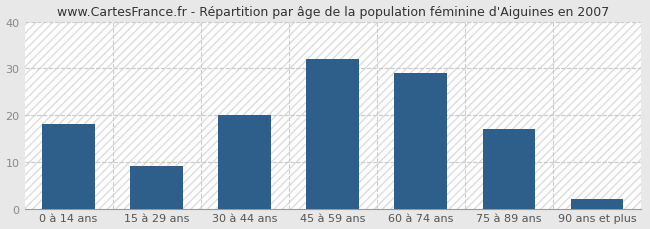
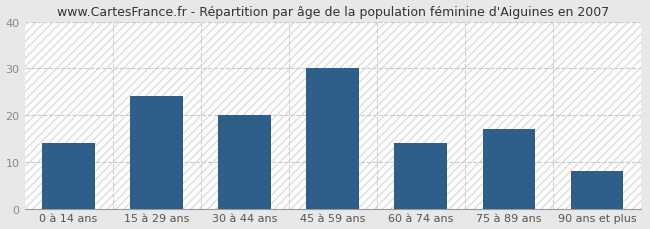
0 à 14 ans: 18 -> 14
15 à 29 ans: 9 -> 24
45 à 59 ans: 32 -> 30
60 à 74 ans: 29 -> 14
90 ans et plus: 2 -> 8
